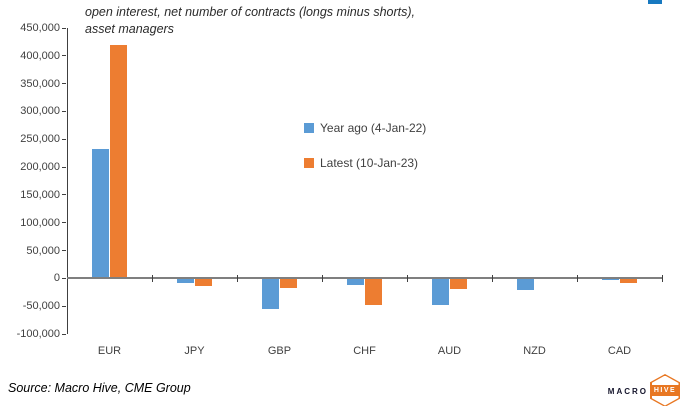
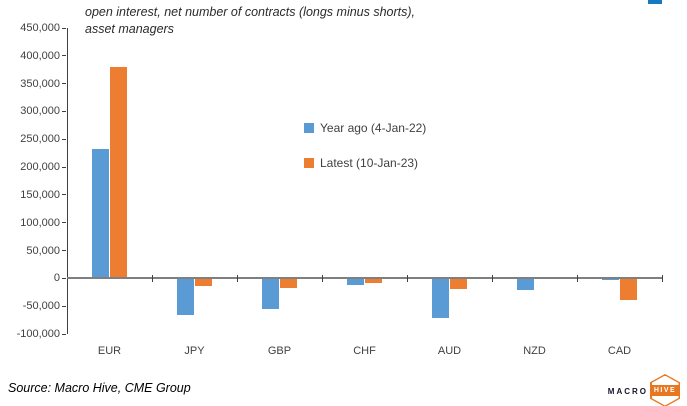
Latest (10-Jan-23)/EUR: 420000 -> 380000
Year ago (4-Jan-22)/JPY: -10000 -> -70000
Latest (10-Jan-23)/CHF: -50000 -> -10000
Year ago (4-Jan-22)/AUD: -50000 -> -70000
Latest (10-Jan-23)/CAD: -10000 -> -40000
